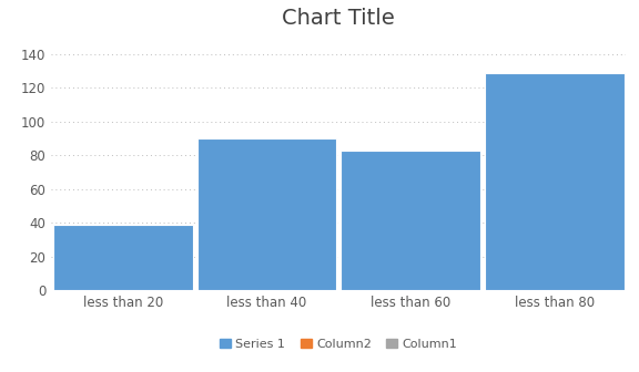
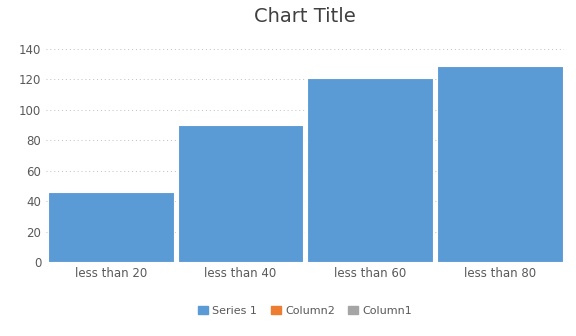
less than 20: 39 -> 46
less than 60: 83 -> 121
